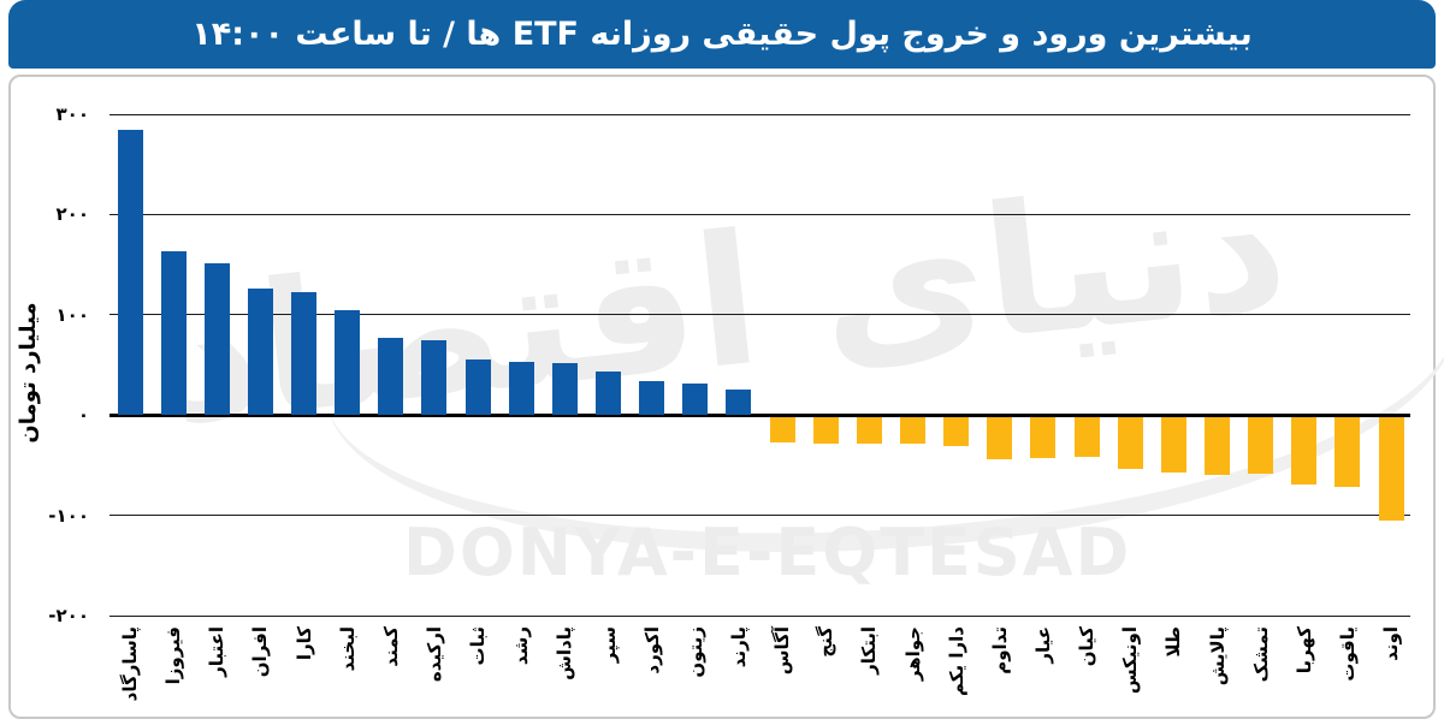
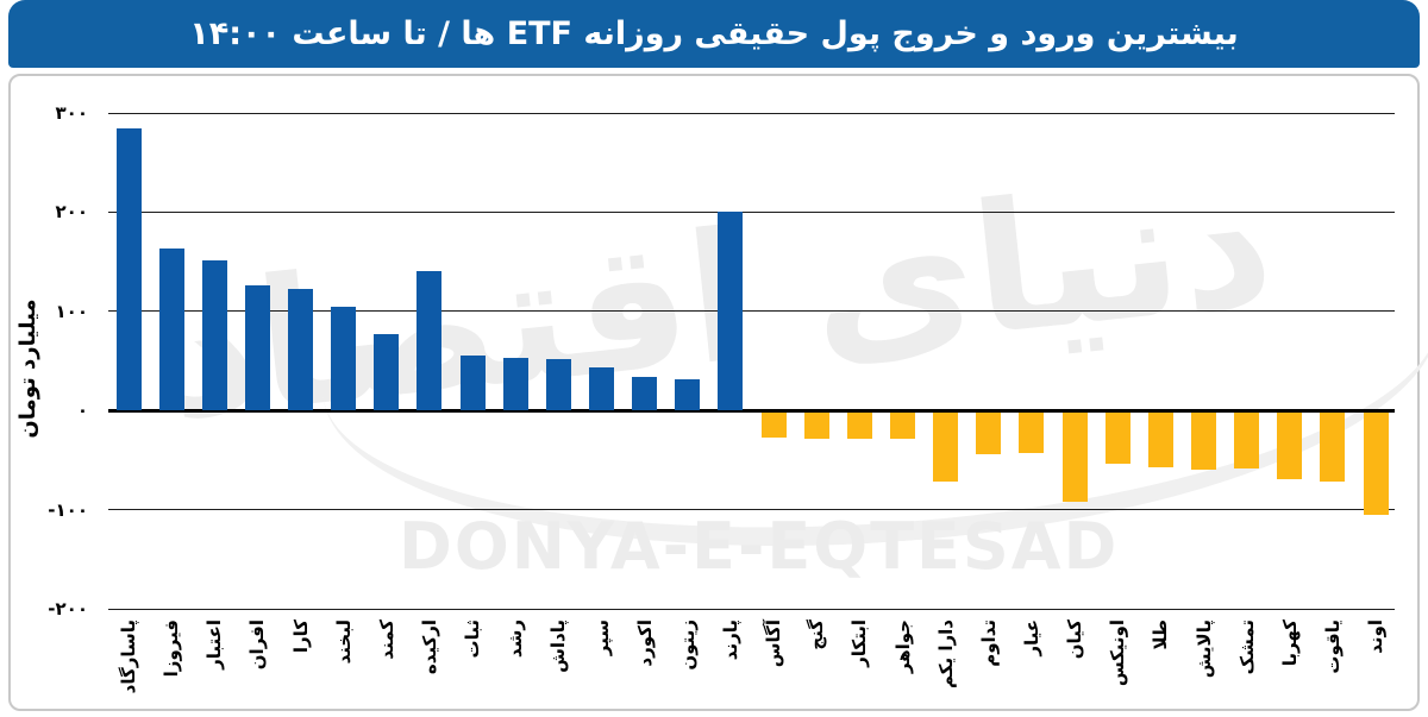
ارکیده: 80 -> 140
پارند: 30 -> 200
دارا یکم: -30 -> -70
کیان: -40 -> -90
